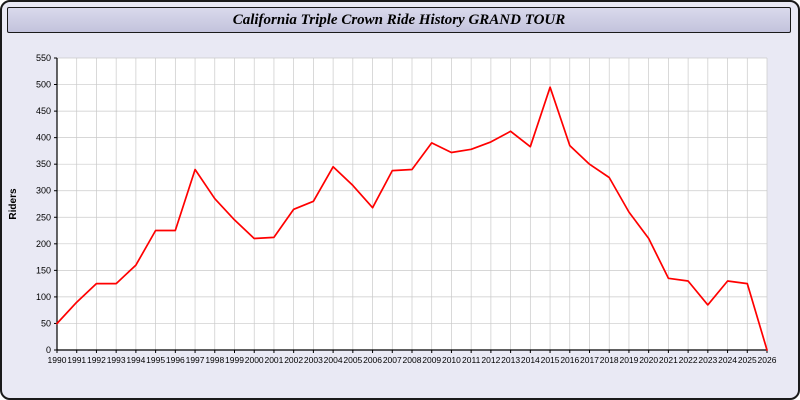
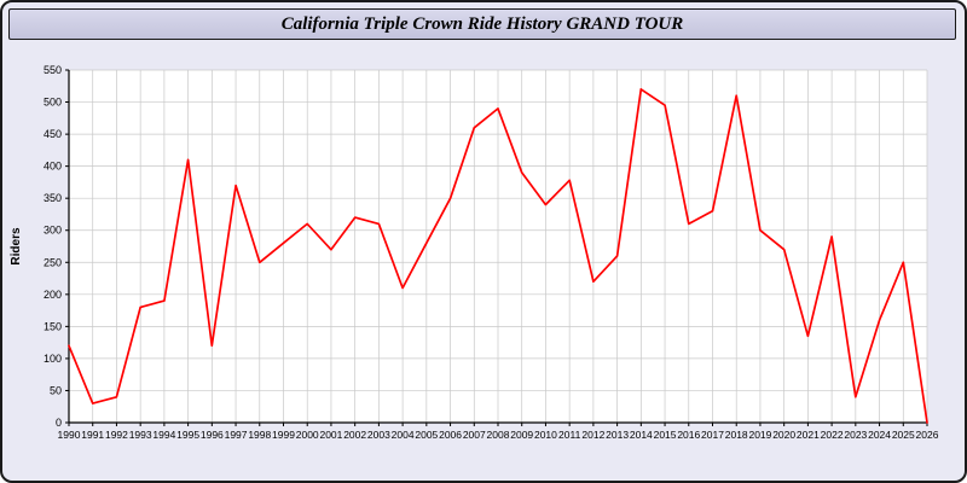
1990: 50 -> 120
1991: 90 -> 30
1992: 120 -> 40
1993: 120 -> 180
1994: 160 -> 190
1995: 220 -> 410
1996: 220 -> 120
1997: 340 -> 370
1998: 280 -> 250
1999: 240 -> 280
2000: 210 -> 310
2001: 210 -> 270
2002: 260 -> 320
2003: 280 -> 310
2004: 340 -> 210
2005: 310 -> 280
2006: 270 -> 350
2007: 340 -> 460
2008: 340 -> 490
2010: 370 -> 340
2012: 390 -> 220
2013: 410 -> 260
2014: 380 -> 520
2016: 380 -> 310
2017: 350 -> 330
2018: 320 -> 510
2019: 260 -> 300
2020: 210 -> 270
2022: 130 -> 290
2023: 80 -> 40
2024: 130 -> 160
2025: 120 -> 250
